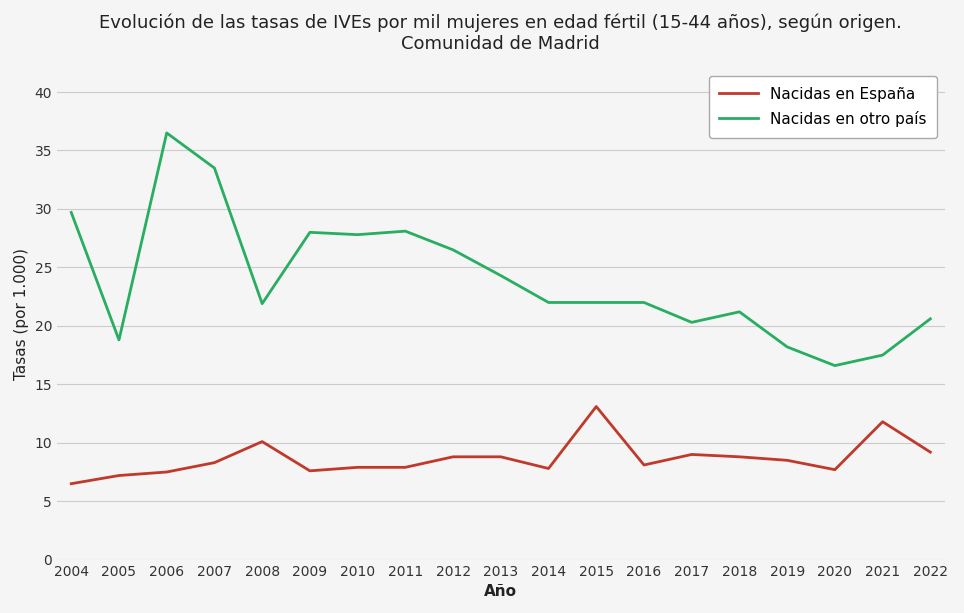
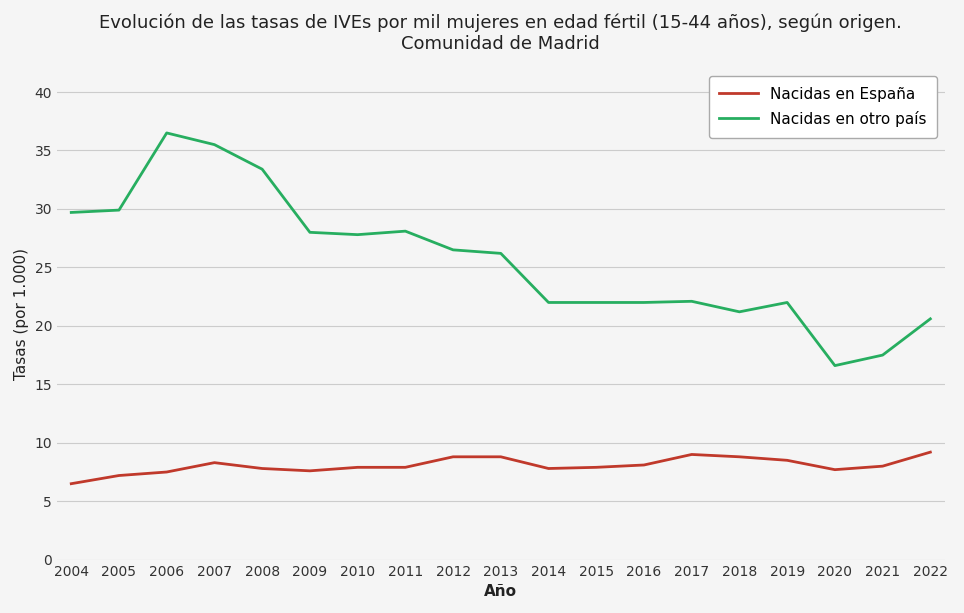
Nacidas en otro país/2005: 18.8 -> 29.9
Nacidas en otro país/2007: 33.5 -> 35.5
Nacidas en España/2008: 10.1 -> 7.8
Nacidas en otro país/2008: 21.9 -> 33.4
Nacidas en otro país/2013: 24.3 -> 26.2
Nacidas en España/2015: 13.1 -> 7.9
Nacidas en otro país/2017: 20.3 -> 22.1
Nacidas en otro país/2019: 18.2 -> 22.0
Nacidas en España/2021: 11.8 -> 8.0
